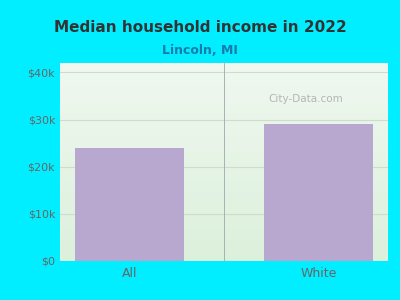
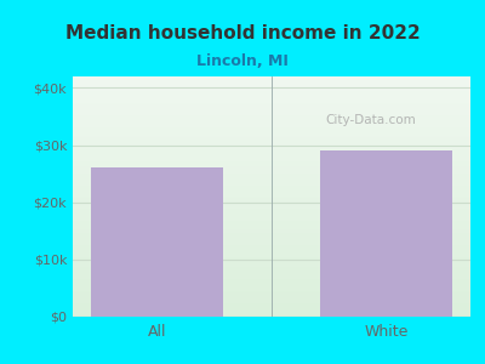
All: $24k -> $26k
